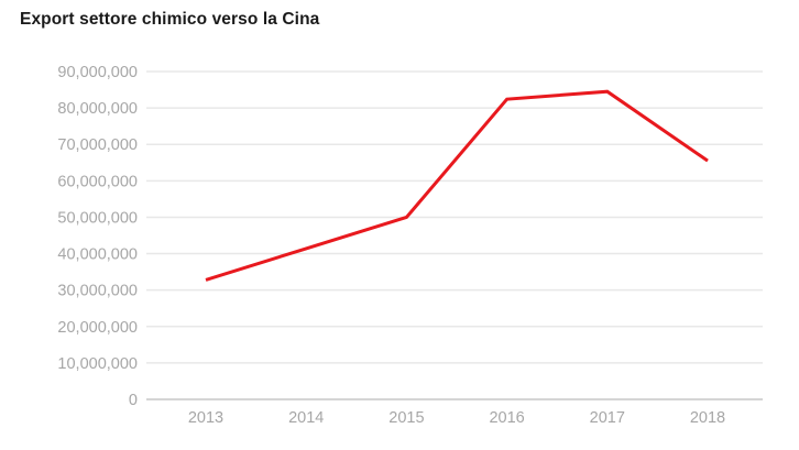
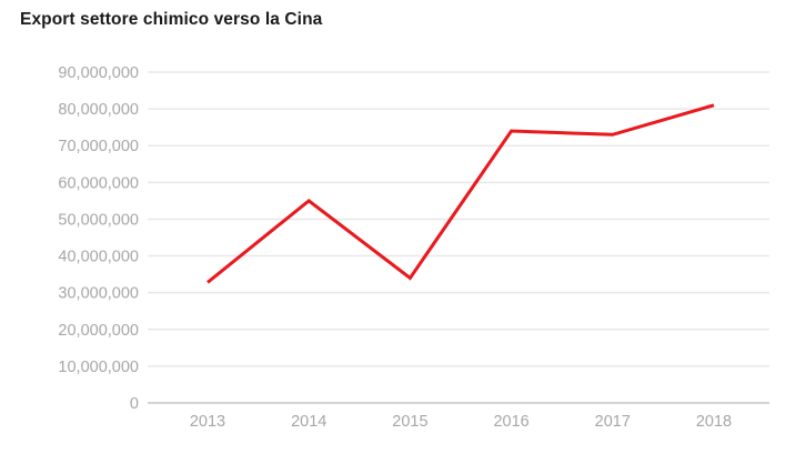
2014: 41000000 -> 55000000
2015: 50000000 -> 34000000
2016: 82000000 -> 74000000
2017: 84000000 -> 73000000
2018: 66000000 -> 81000000
